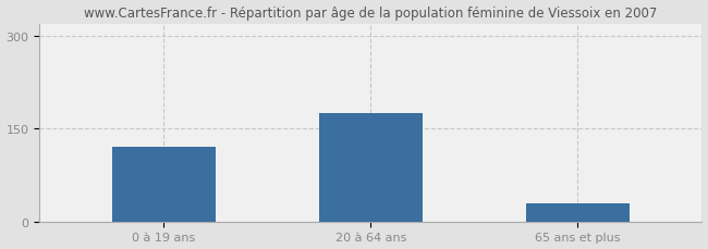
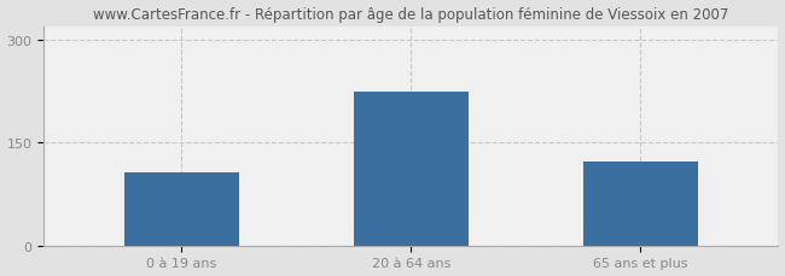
0 à 19 ans: 120 -> 106
20 à 64 ans: 175 -> 224
65 ans et plus: 30 -> 122
